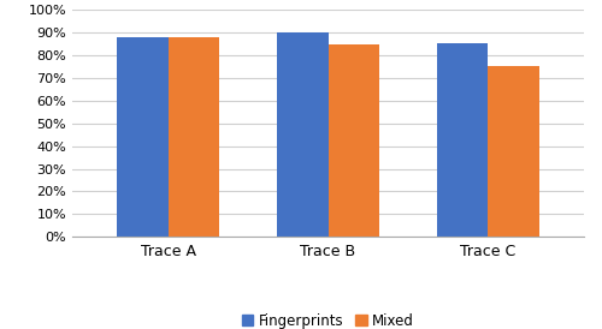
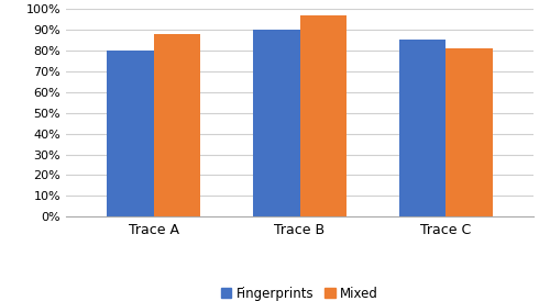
Fingerprints/Trace A: 88% -> 80%
Mixed/Trace B: 85% -> 97%
Mixed/Trace C: 75% -> 81%
